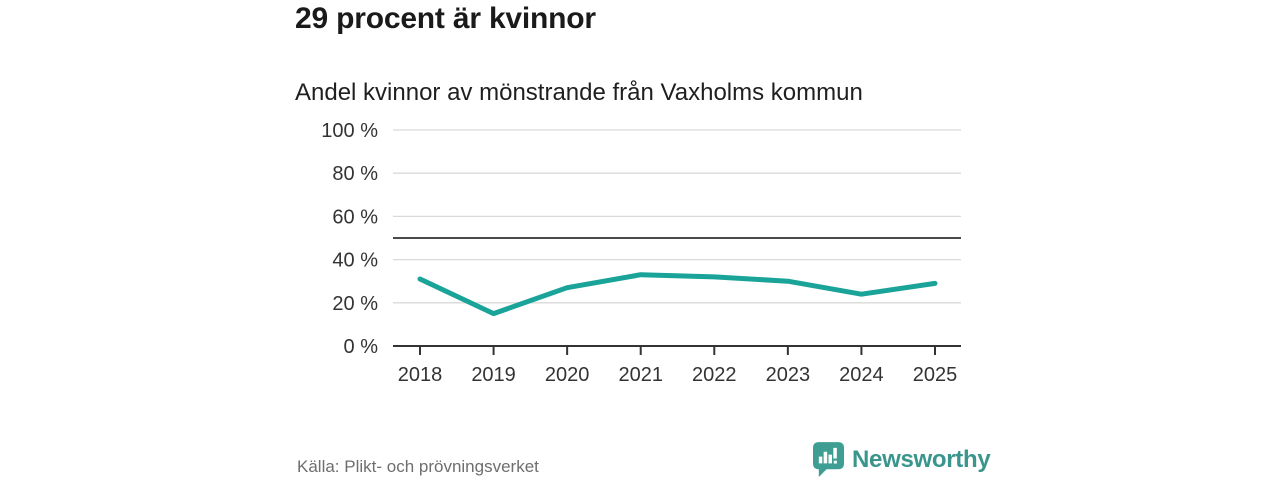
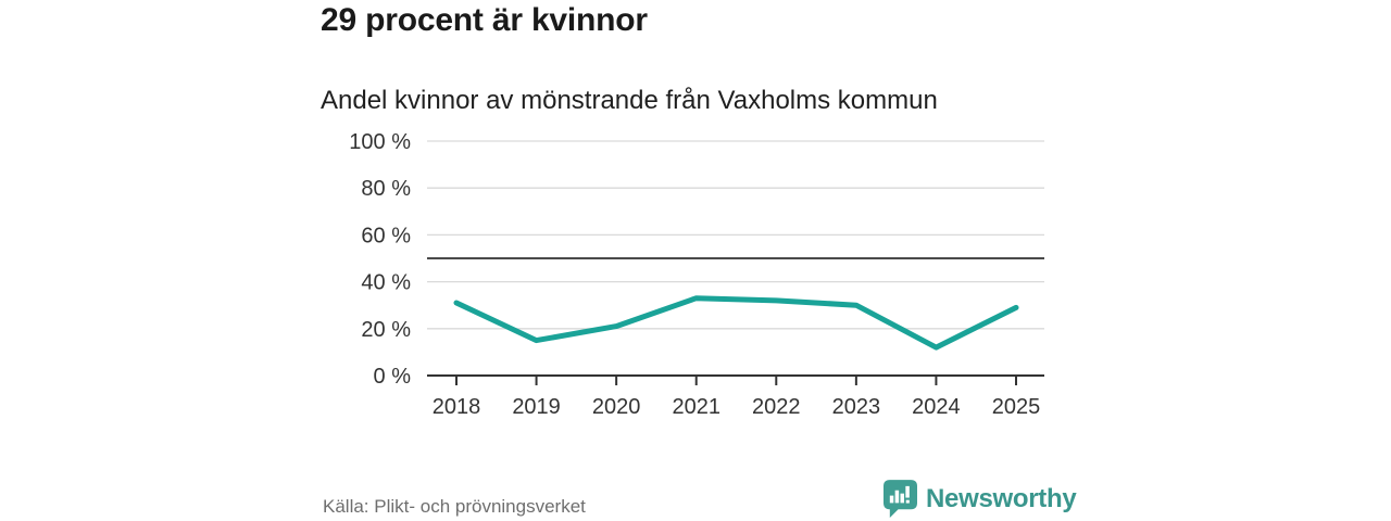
2020: 27% -> 21%
2024: 24% -> 12%
